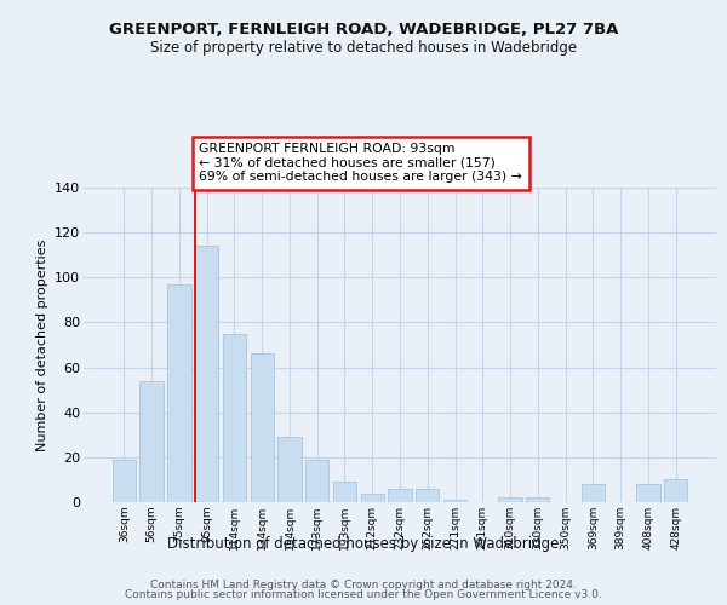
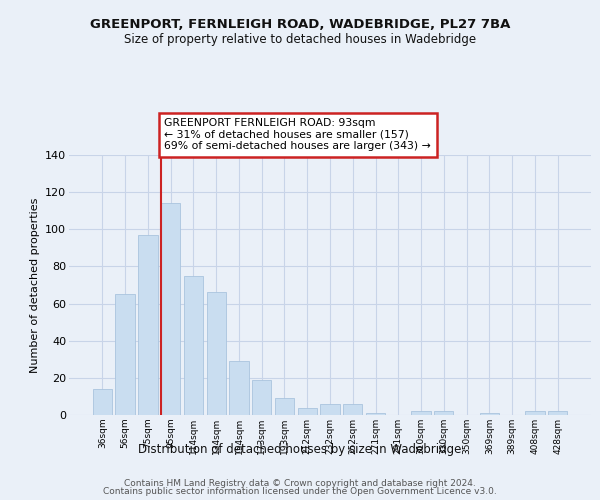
36sqm: 19 -> 14
56sqm: 54 -> 65
369sqm: 8 -> 1
408sqm: 8 -> 2
428sqm: 10 -> 2
